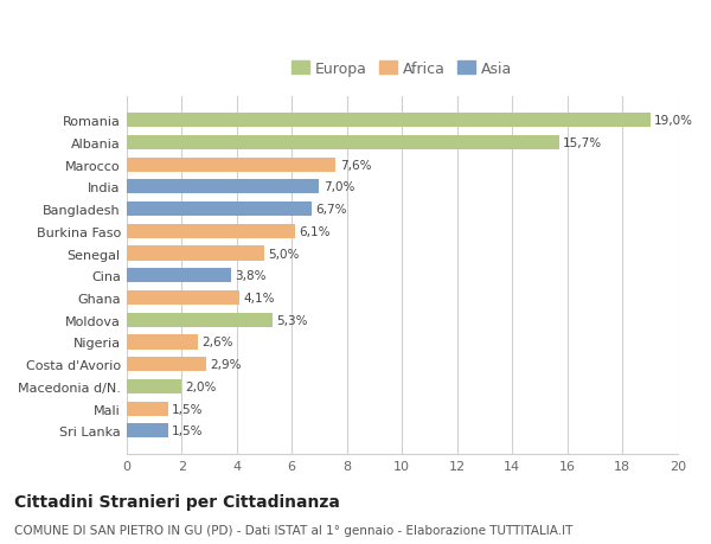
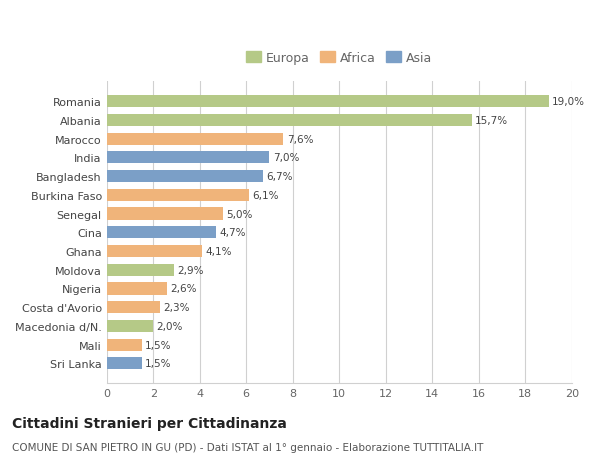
Cina: 3,8% -> 4,7%
Moldova: 5,3% -> 2,9%
Costa d'Avorio: 2,9% -> 2,3%
